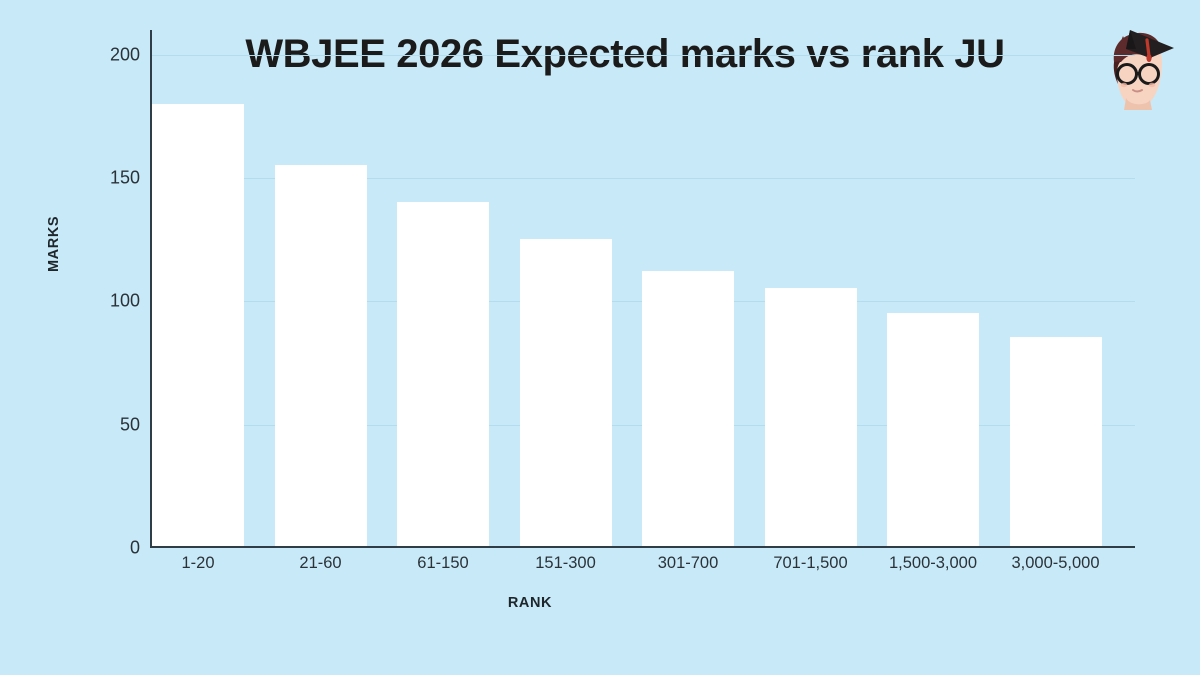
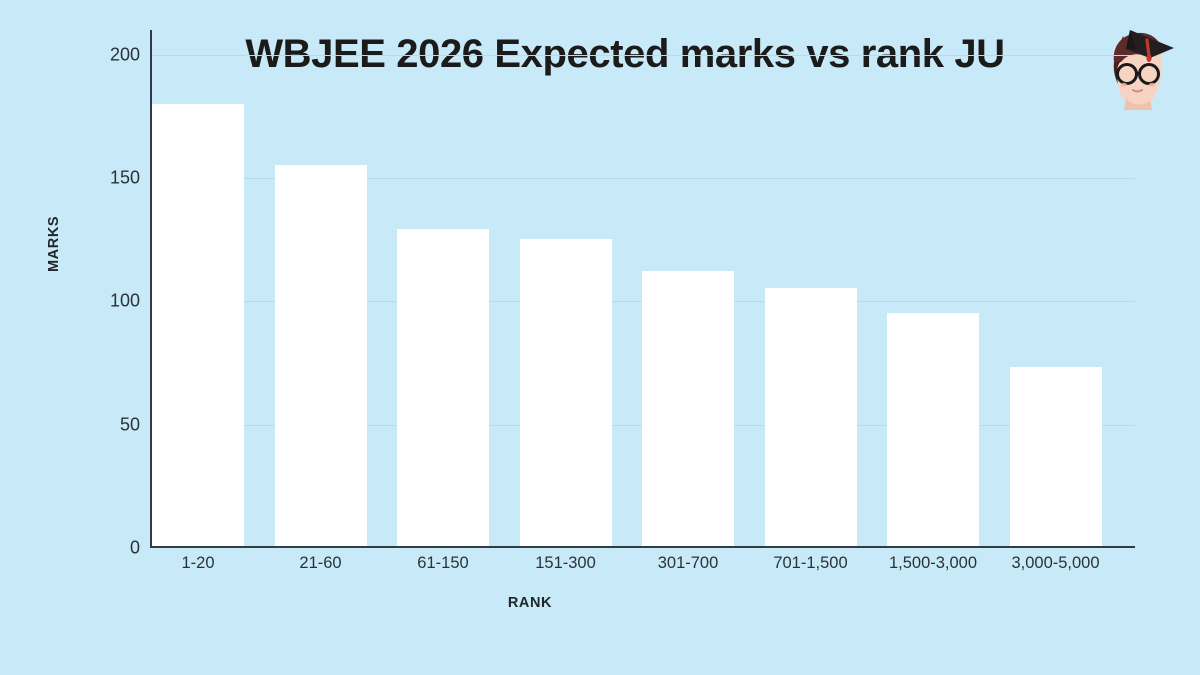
61-150: 140 -> 129
3,000-5,000: 85 -> 73
